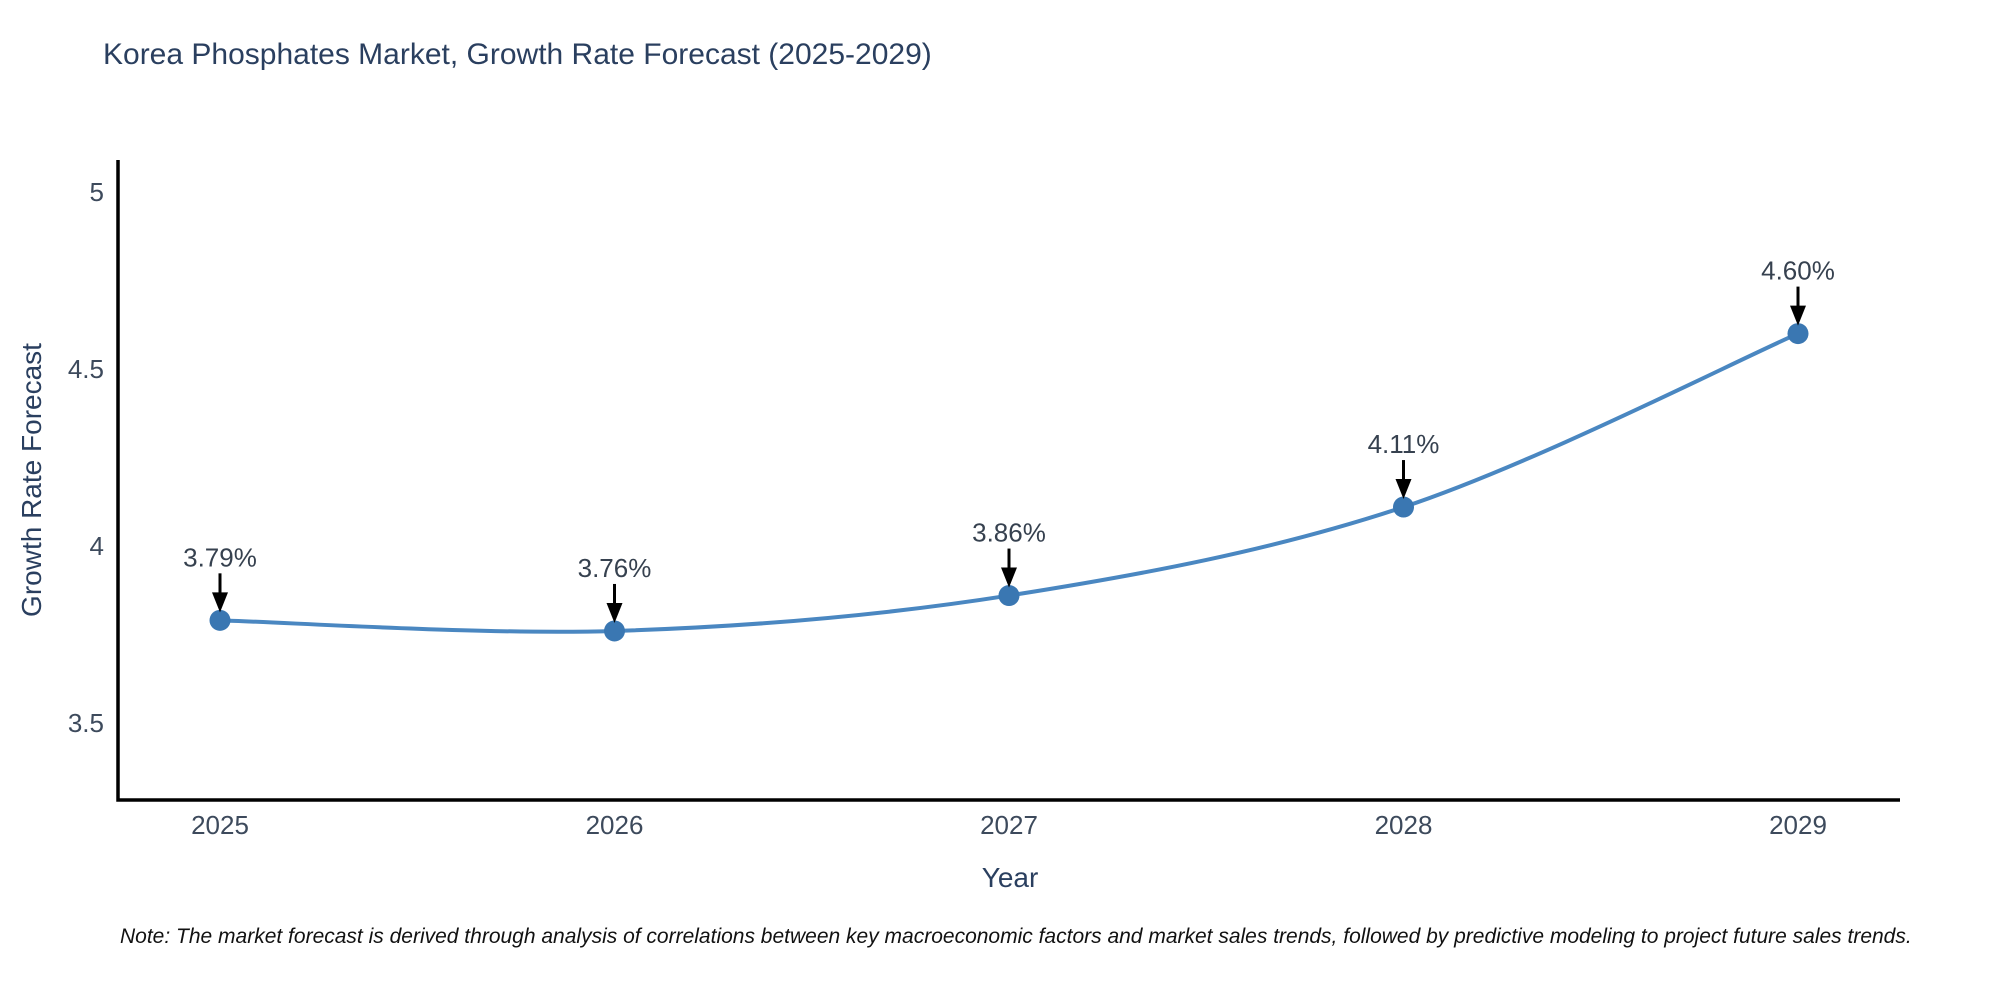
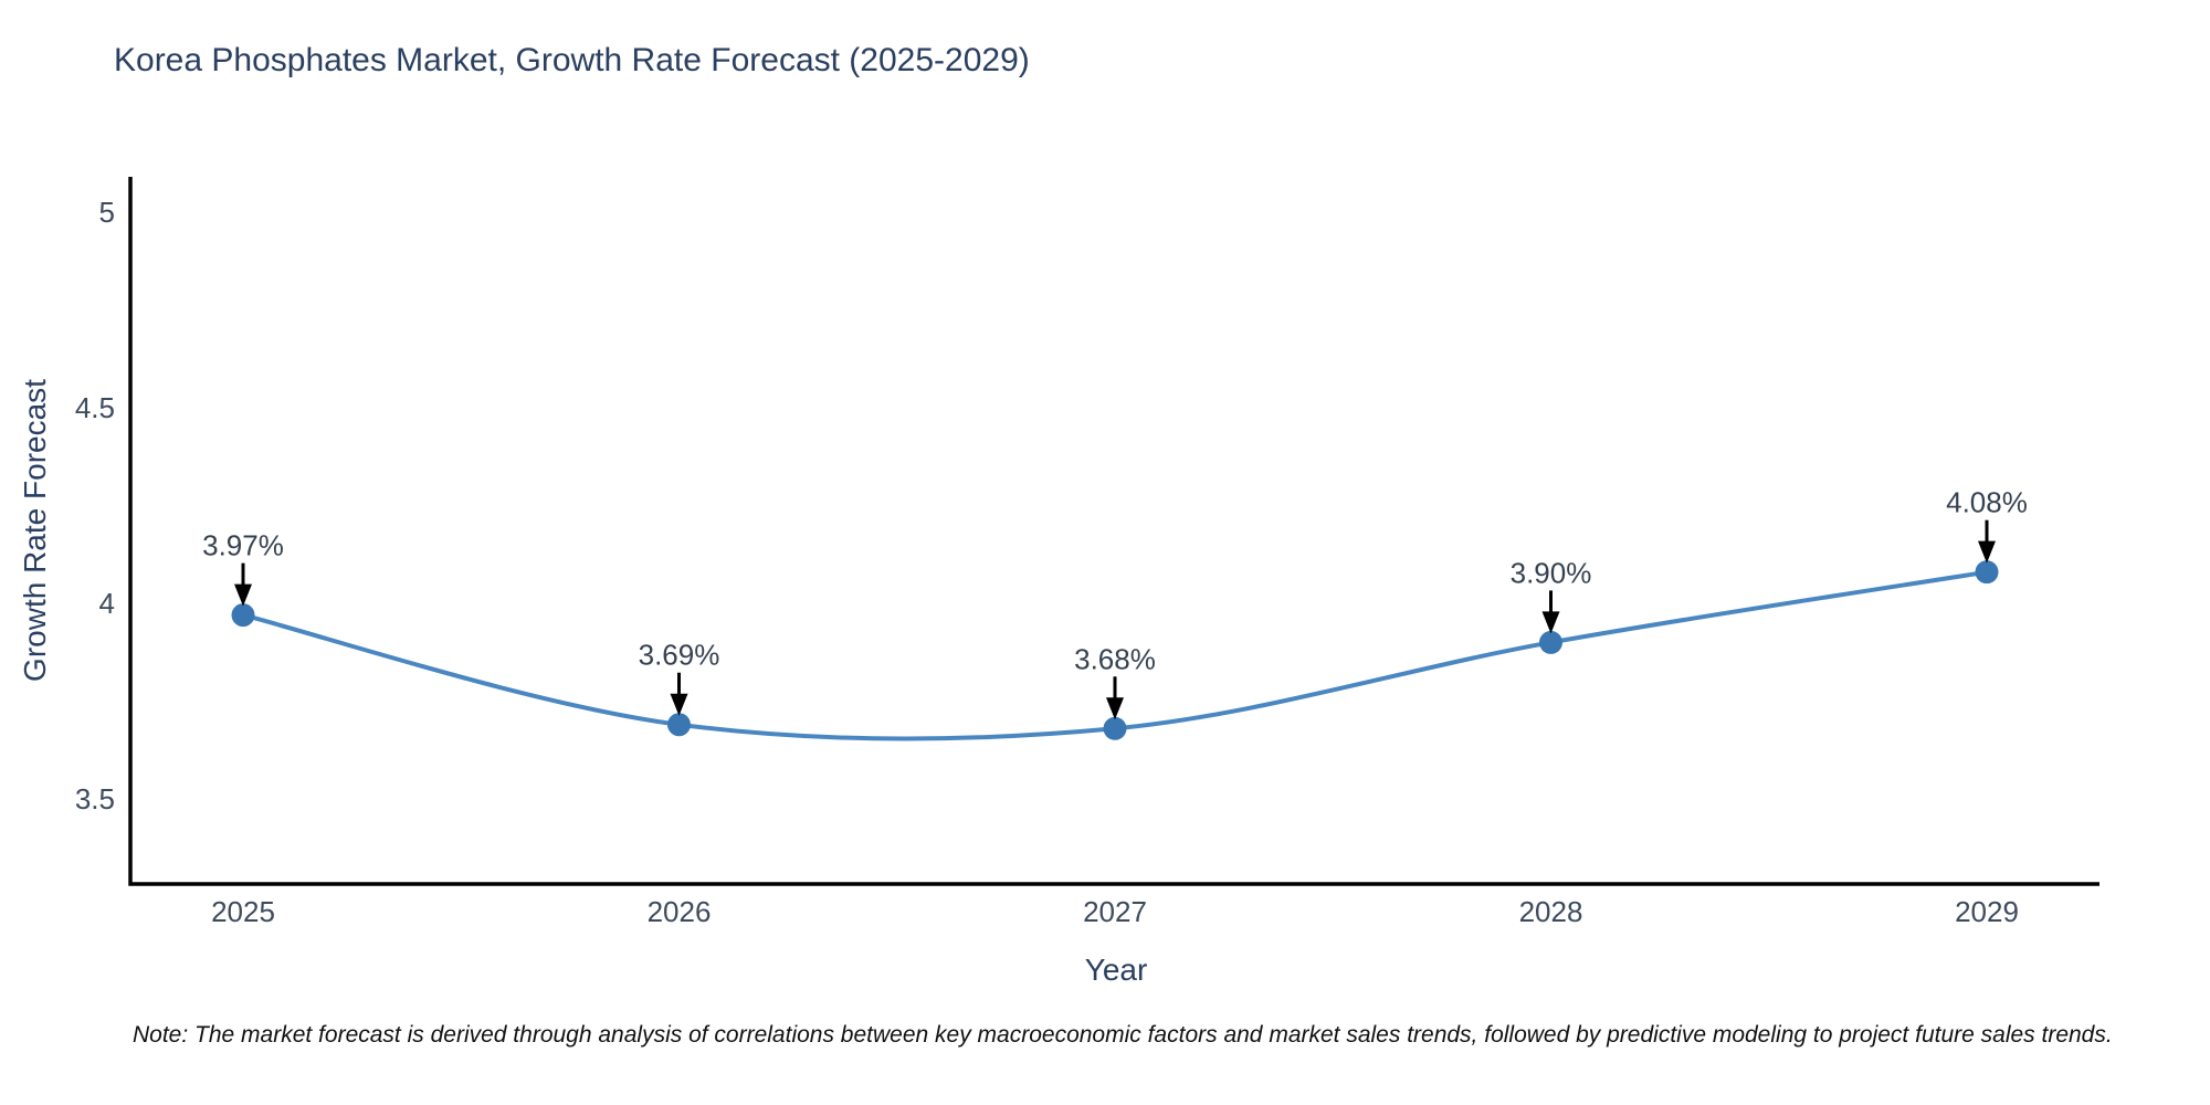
2025: 3.79% -> 3.97%
2026: 3.76% -> 3.69%
2027: 3.86% -> 3.68%
2028: 4.11% -> 3.90%
2029: 4.60% -> 4.08%
